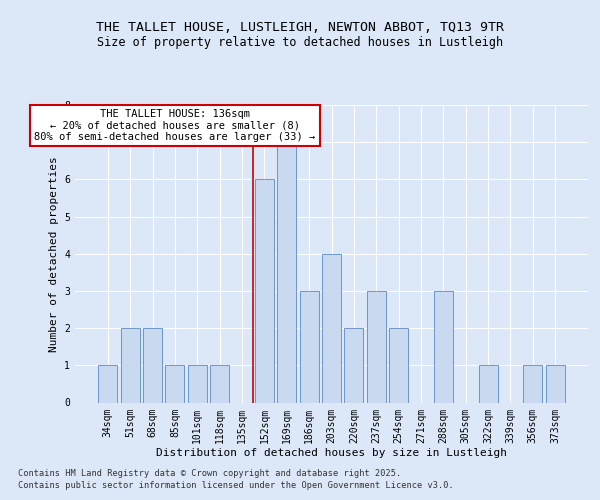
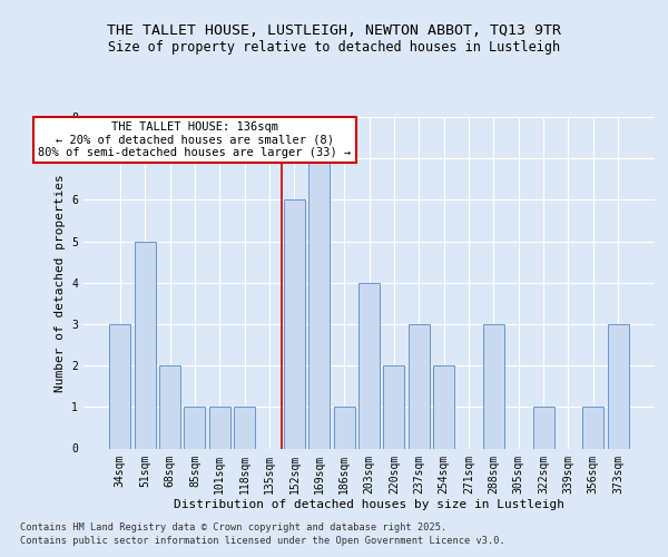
34sqm: 1 -> 3
51sqm: 2 -> 5
186sqm: 3 -> 1
373sqm: 1 -> 3
